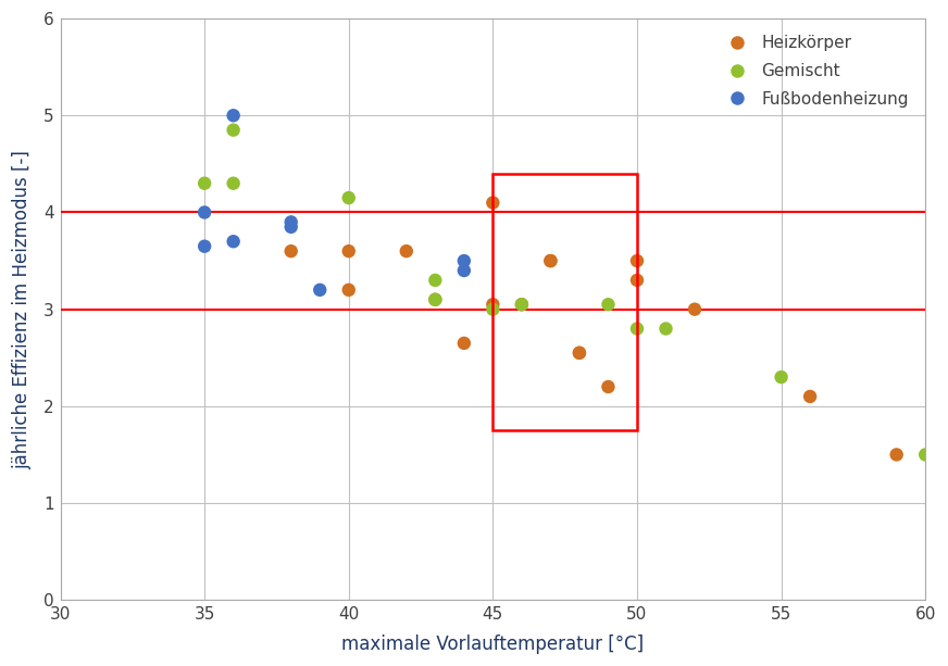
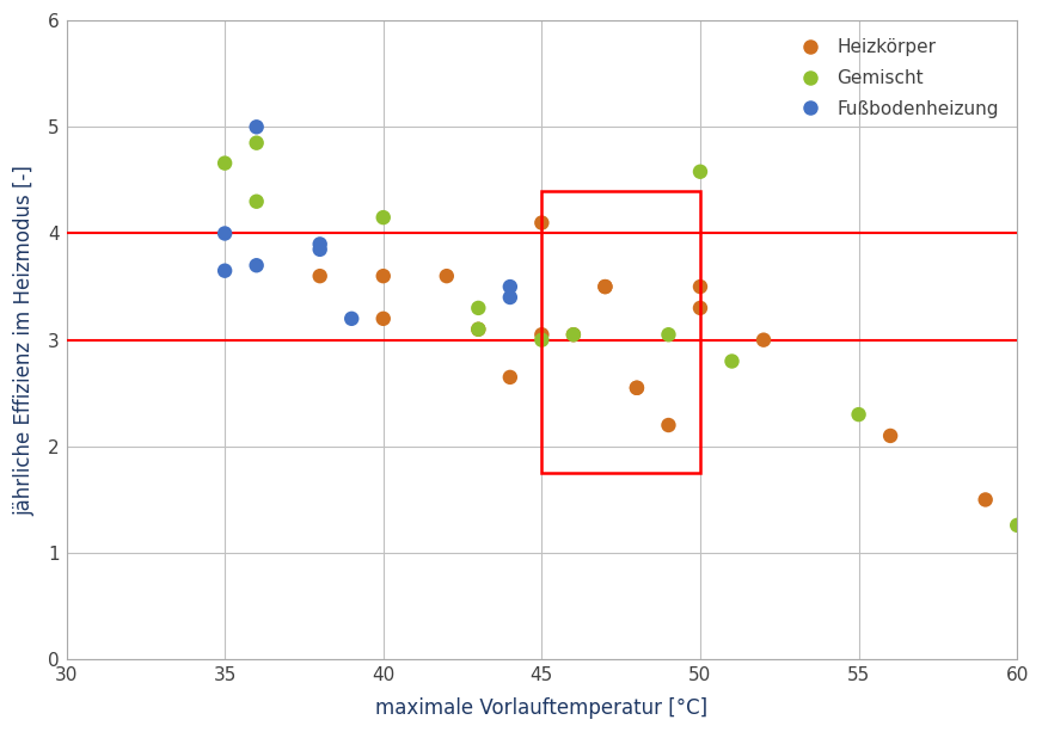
Gemischt/35: 4.30 -> 4.66
Gemischt/50: 2.80 -> 4.58
Gemischt/60: 1.50 -> 1.26
